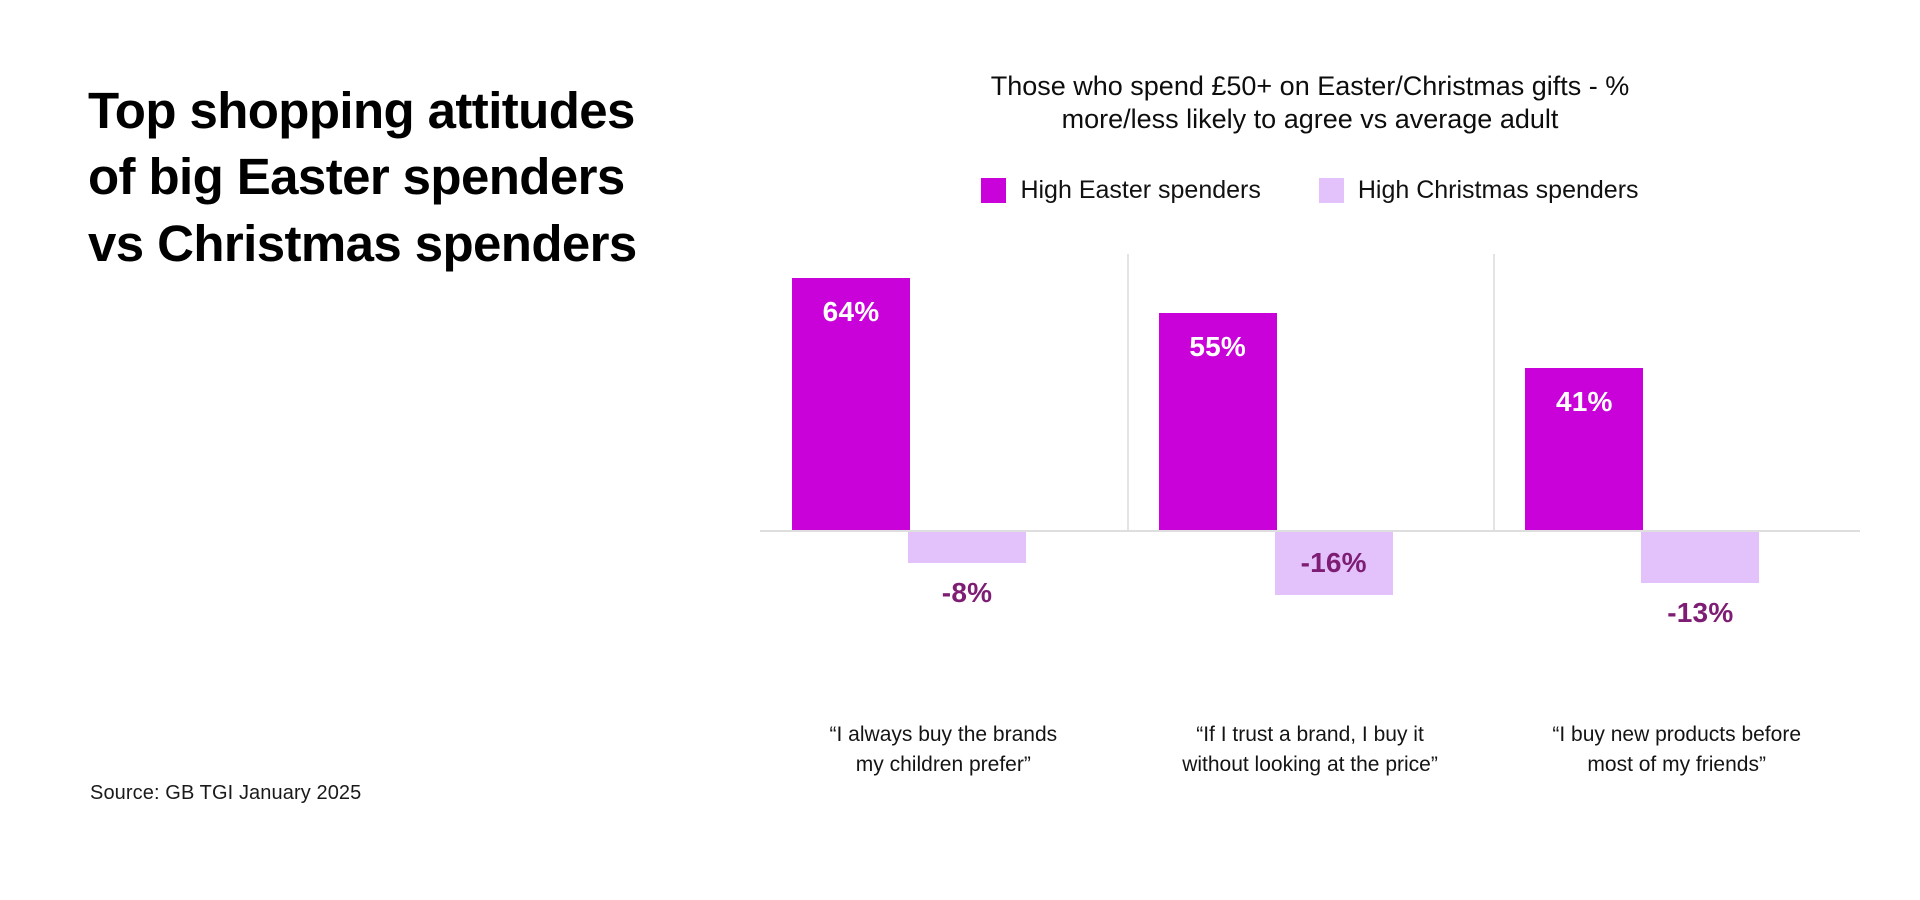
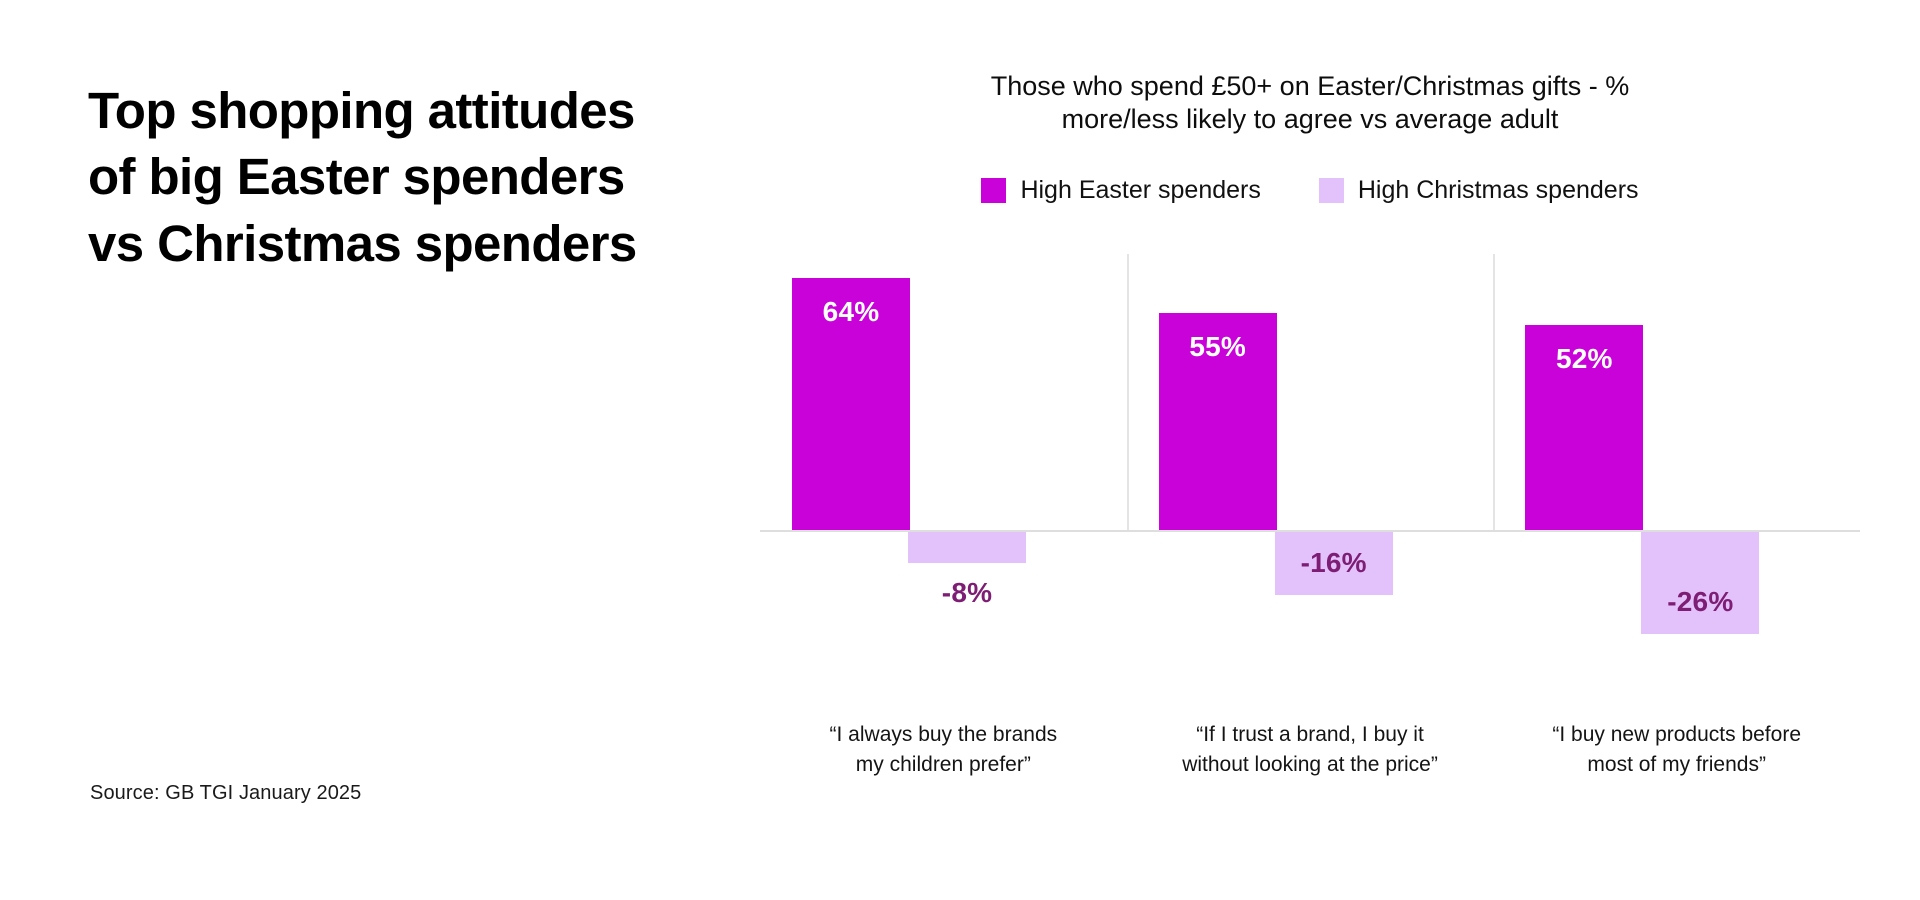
High Easter spenders/“I buy new products before most of my friends”: 41% -> 52%
High Christmas spenders/“I buy new products before most of my friends”: -13% -> -26%
